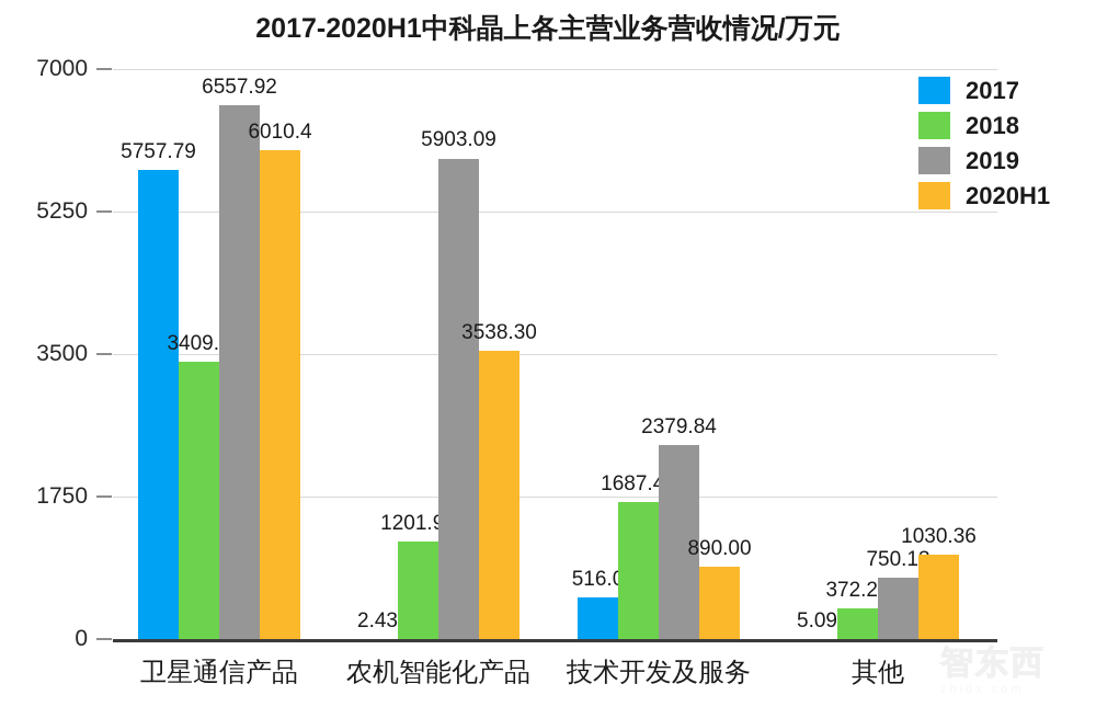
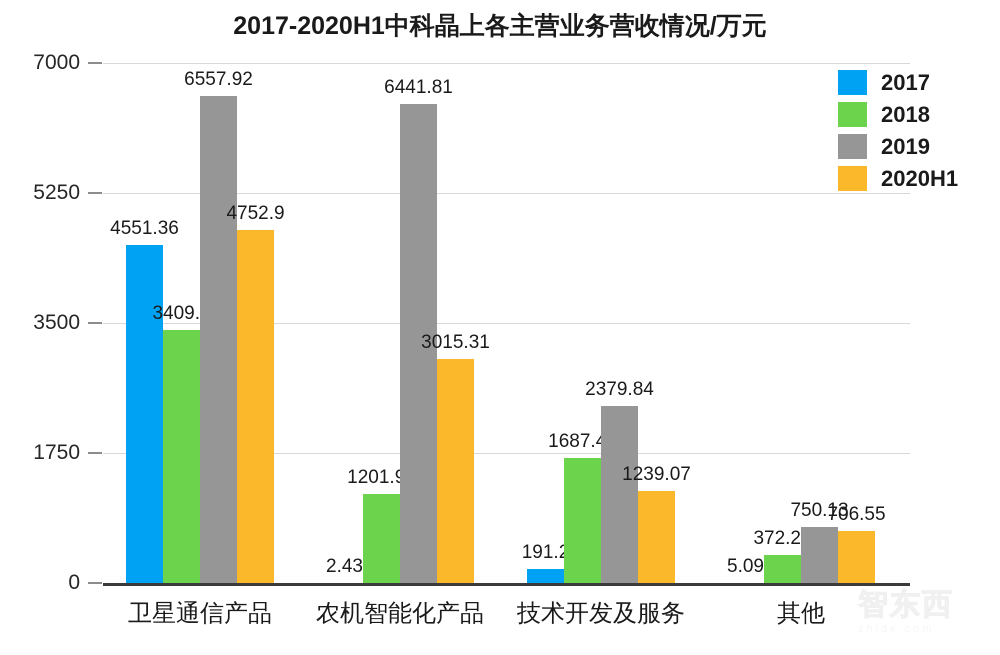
2017/卫星通信产品: 5757.79 -> 4551.36
2020H1/卫星通信产品: 6010.4 -> 4752.9
2019/农机智能化产品: 5903.09 -> 6441.81
2020H1/农机智能化产品: 3538.30 -> 3015.31
2017/技术开发及服务: 516.0 -> 191.2
2020H1/技术开发及服务: 890.00 -> 1239.07
2020H1/其他: 1030.36 -> 706.55
